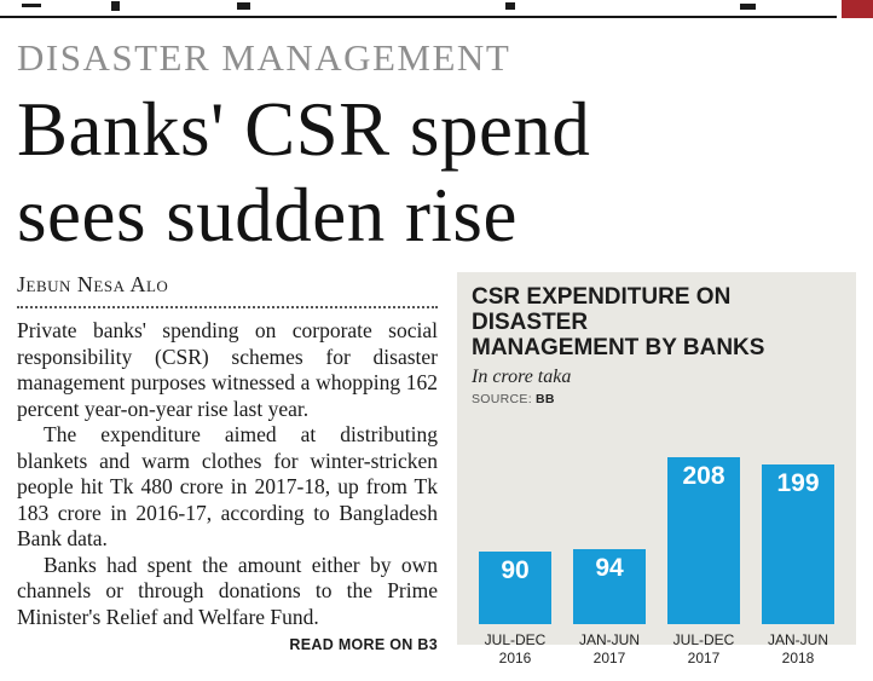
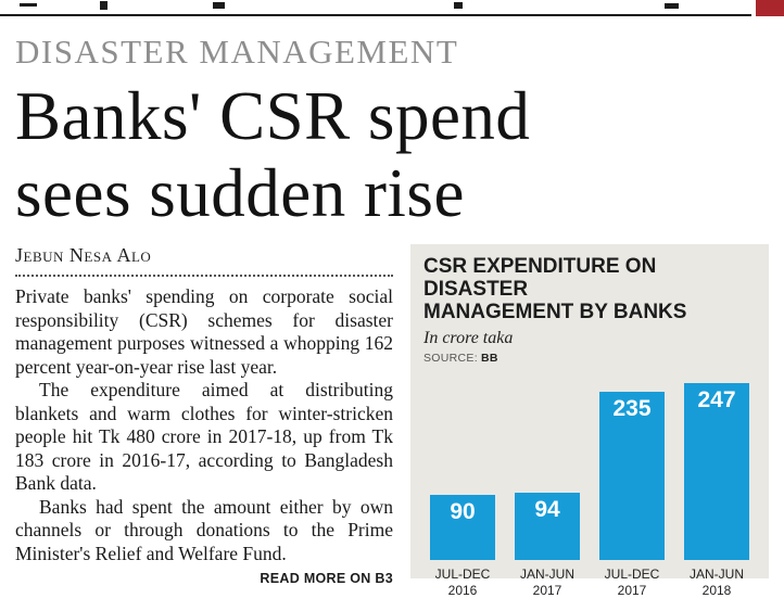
JUL-DEC 2017: 208 -> 235
JAN-JUN 2018: 199 -> 247
